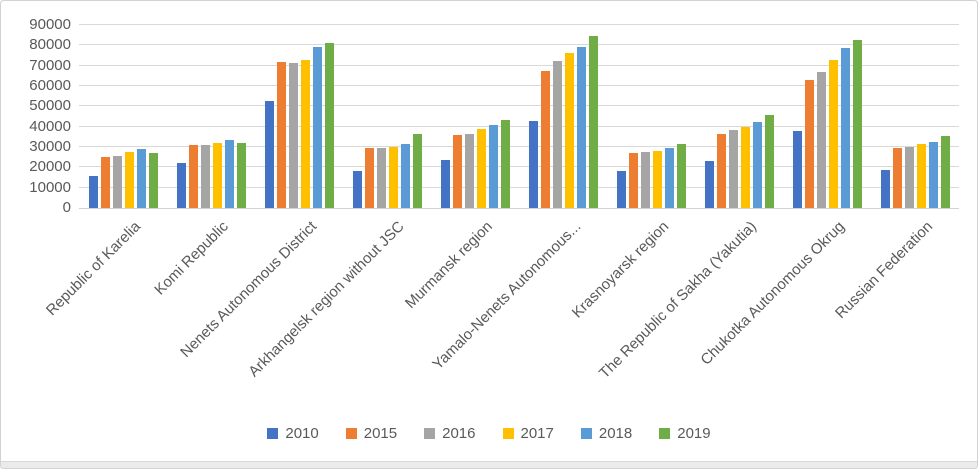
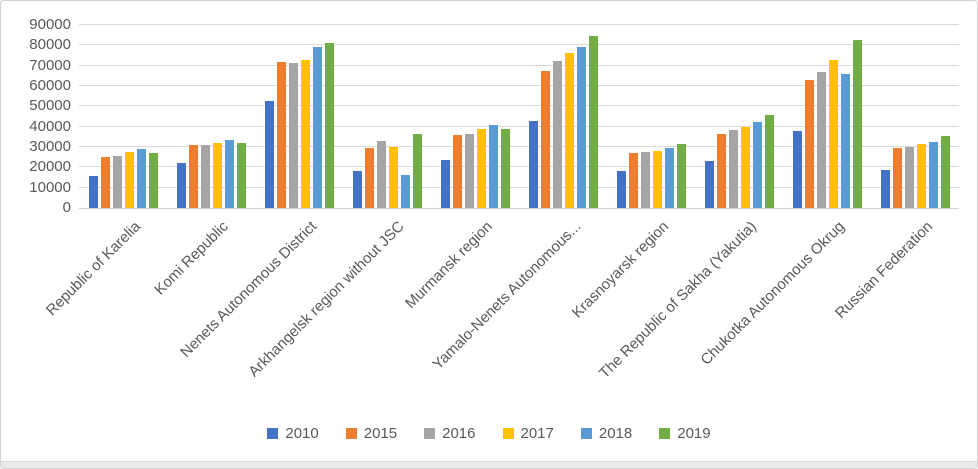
2016/Arkhangelsk region without JSC: 30000 -> 33000
2018/Arkhangelsk region without JSC: 32000 -> 16000
2019/Murmansk region: 44000 -> 39000
2018/Chukotka Autonomous Okrug: 78000 -> 66000
